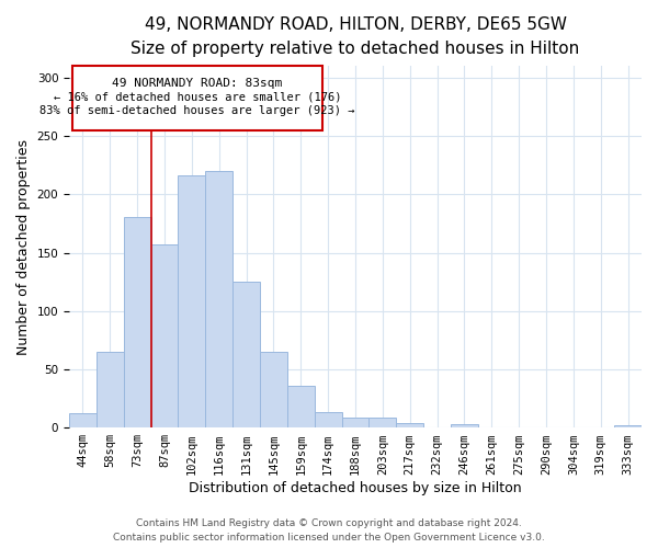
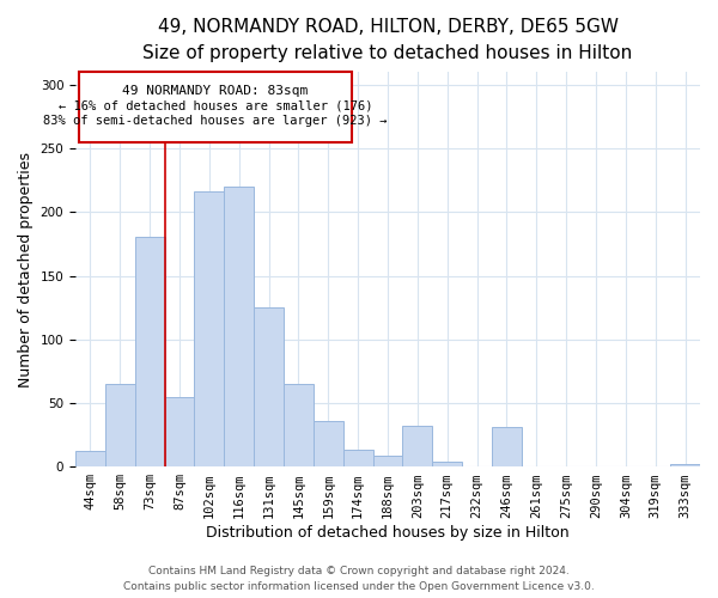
87sqm: 157 -> 55
203sqm: 9 -> 32
246sqm: 3 -> 31
